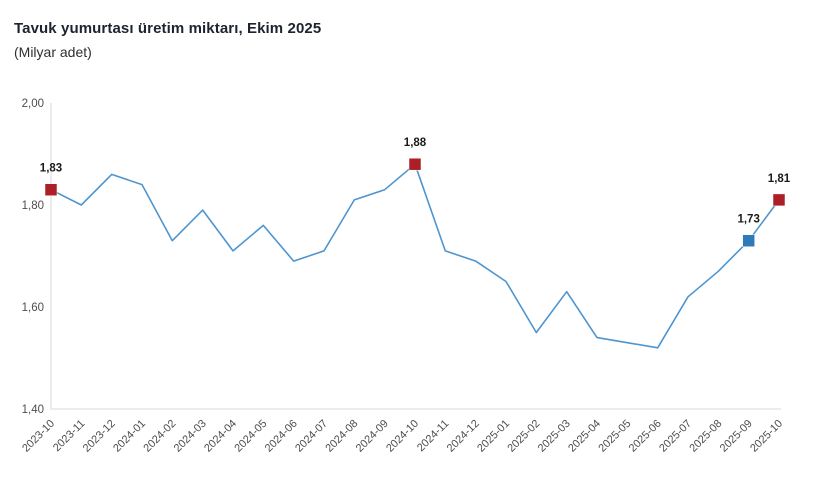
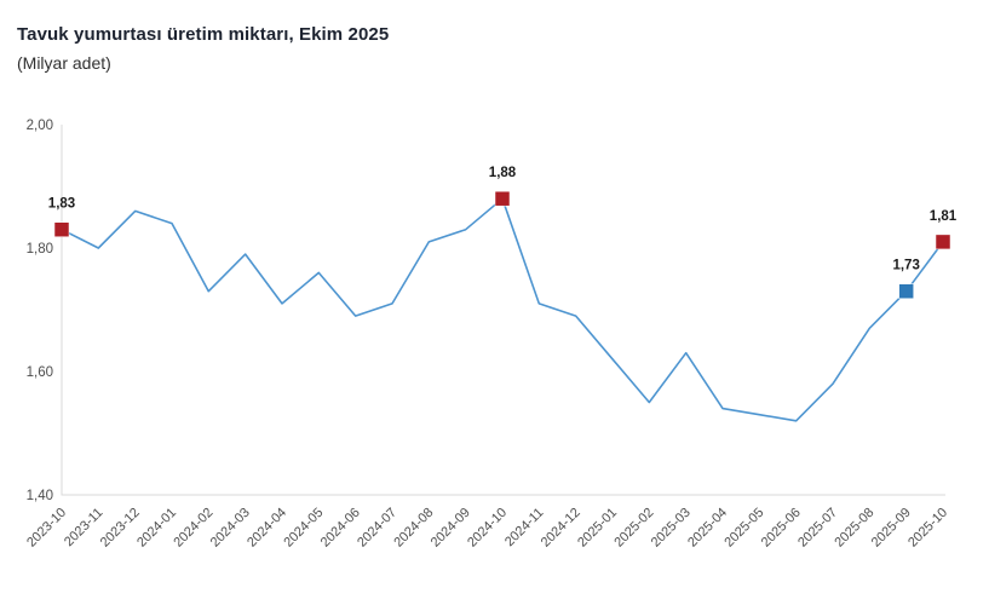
2025-01: 1,65 -> 1,62
2025-07: 1,62 -> 1,58
